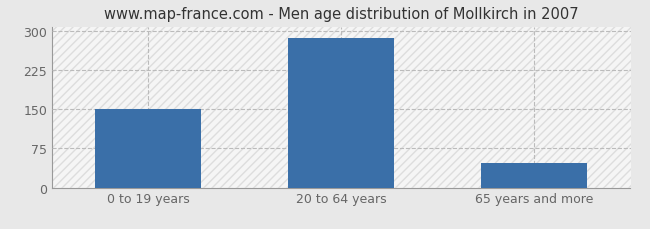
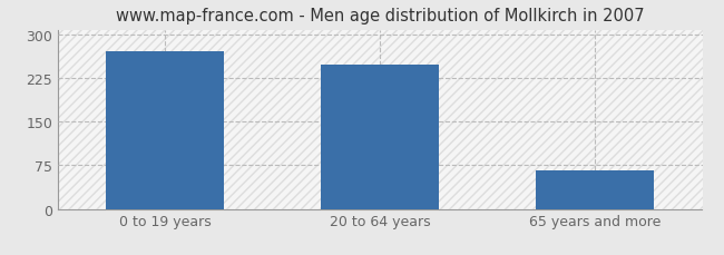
0 to 19 years: 151 -> 270
20 to 64 years: 287 -> 248
65 years and more: 47 -> 66
